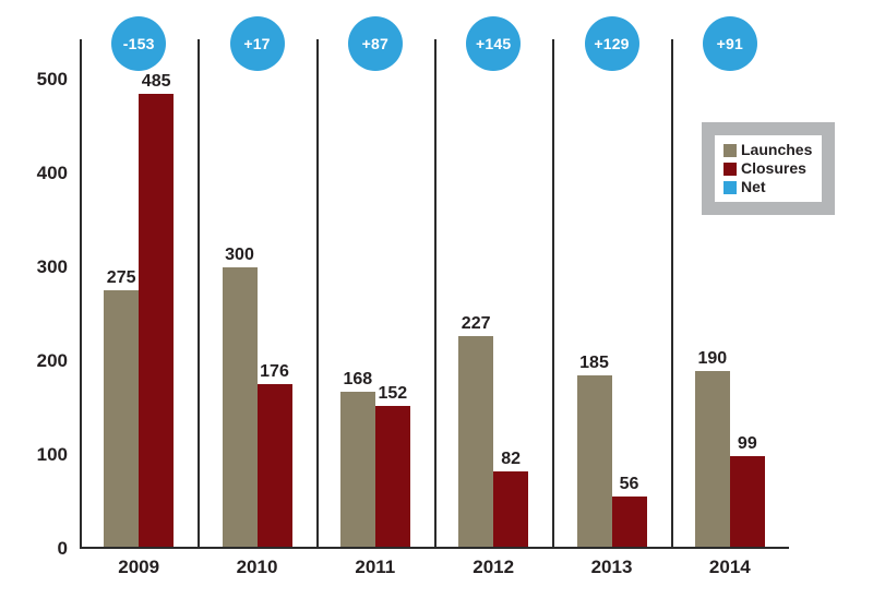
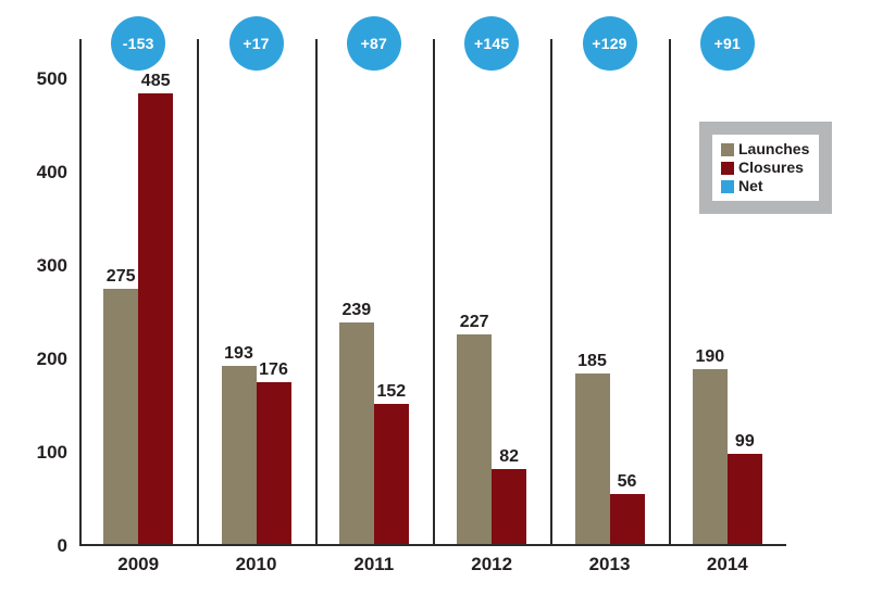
Launches/2010: 300 -> 193
Launches/2011: 168 -> 239
